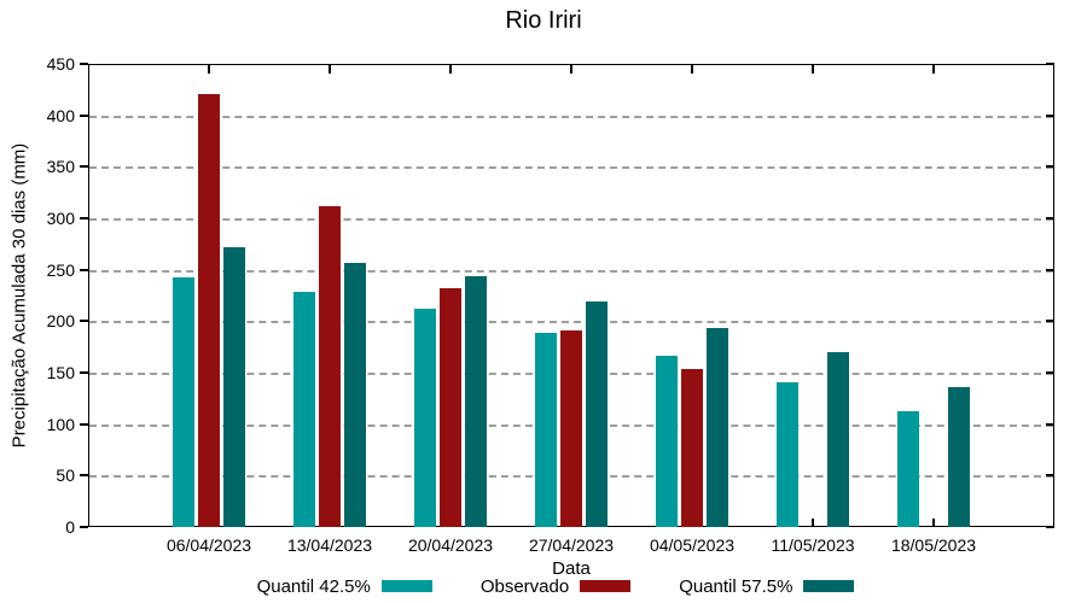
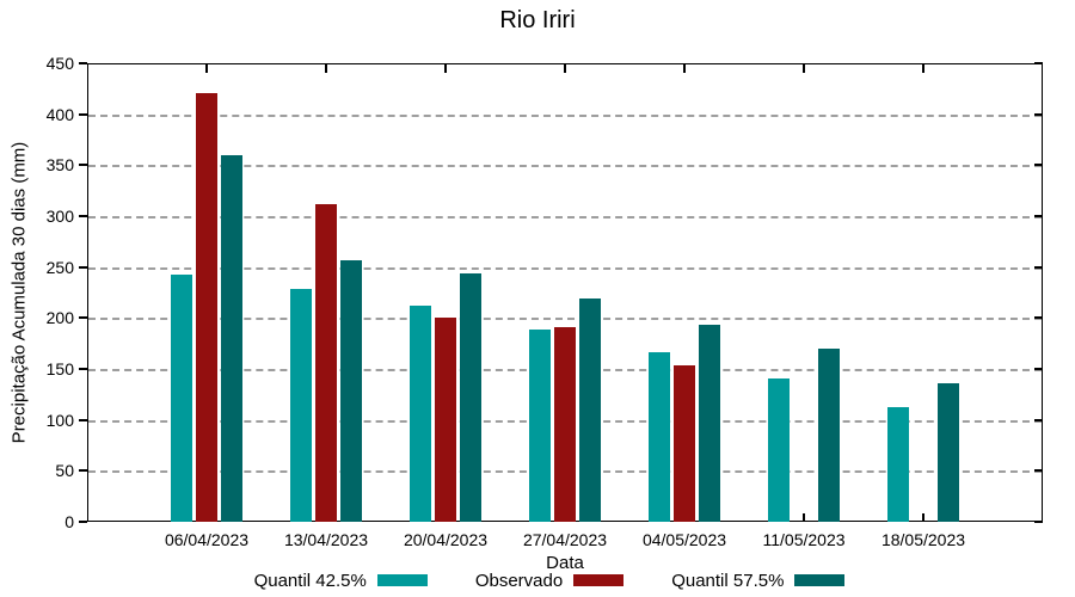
Quantil 57.5%/06/04/2023: 270 -> 360
Observado/20/04/2023: 230 -> 200
